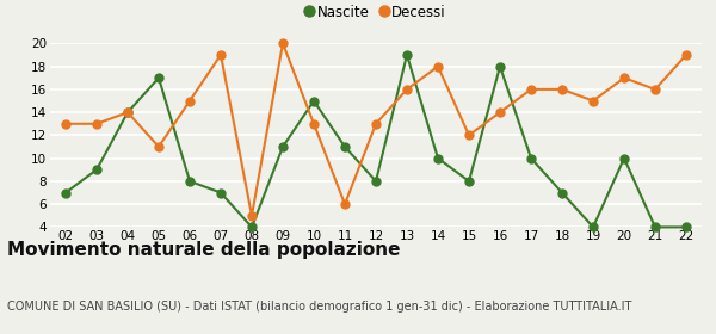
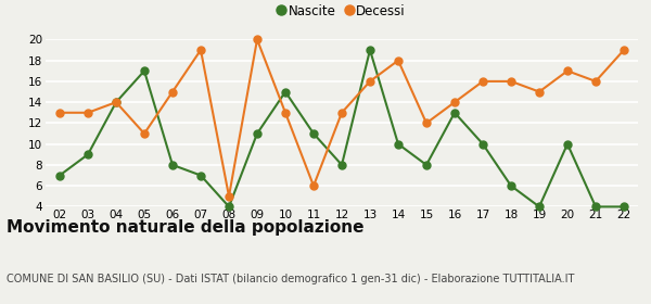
Nascite/16: 18 -> 13
Nascite/18: 7 -> 6
